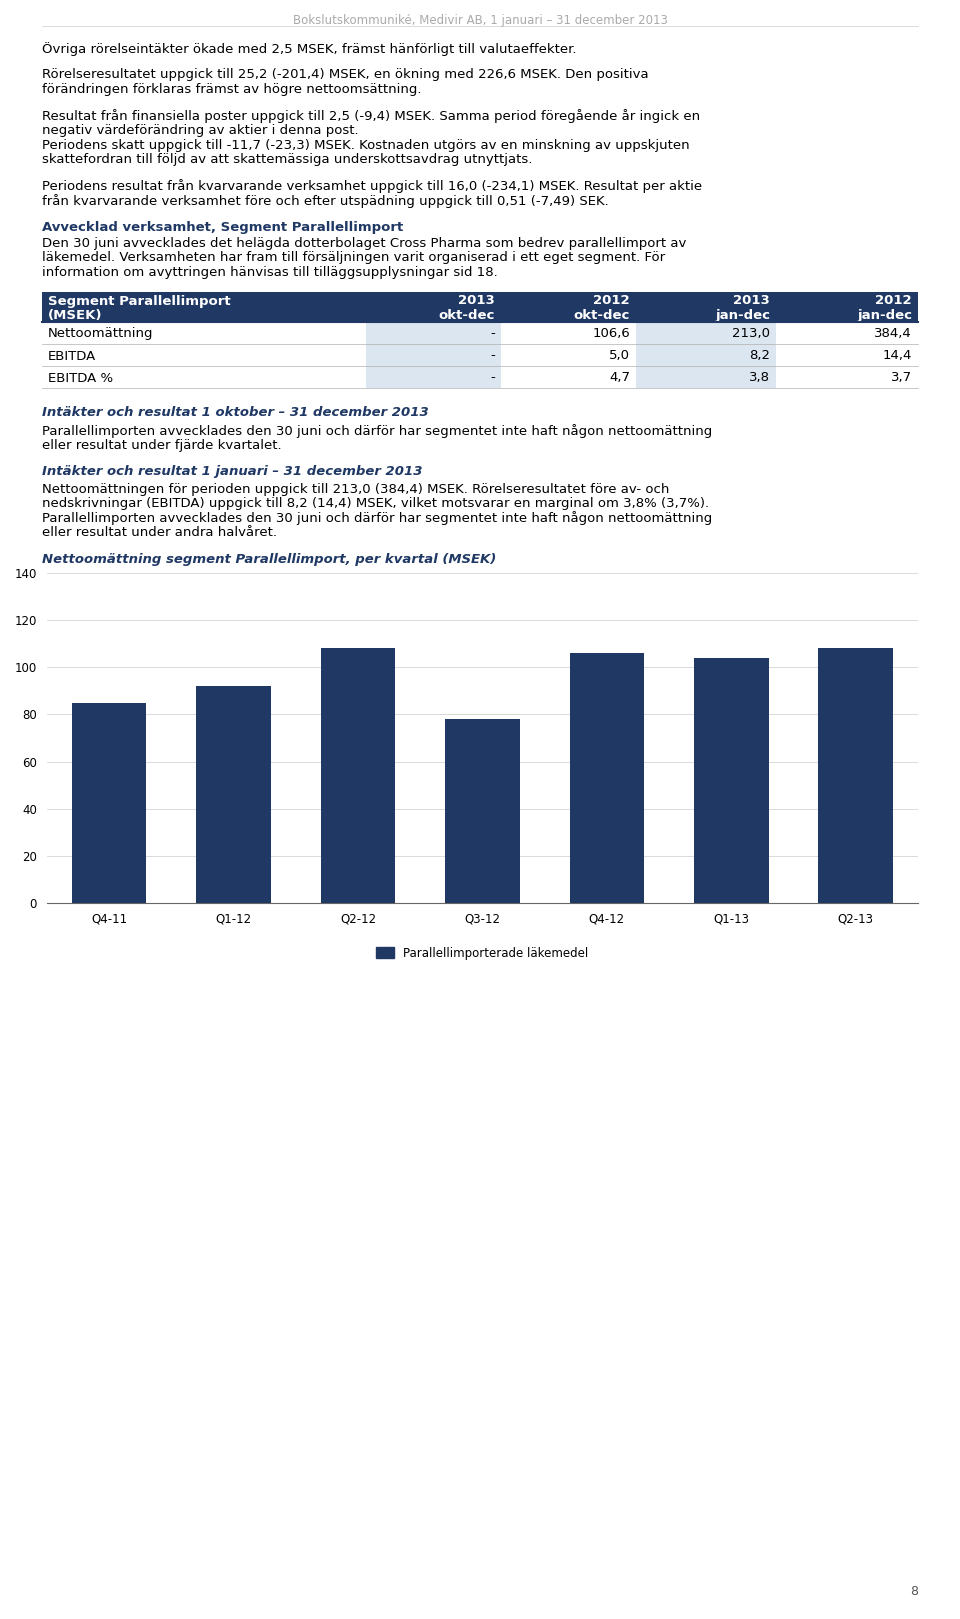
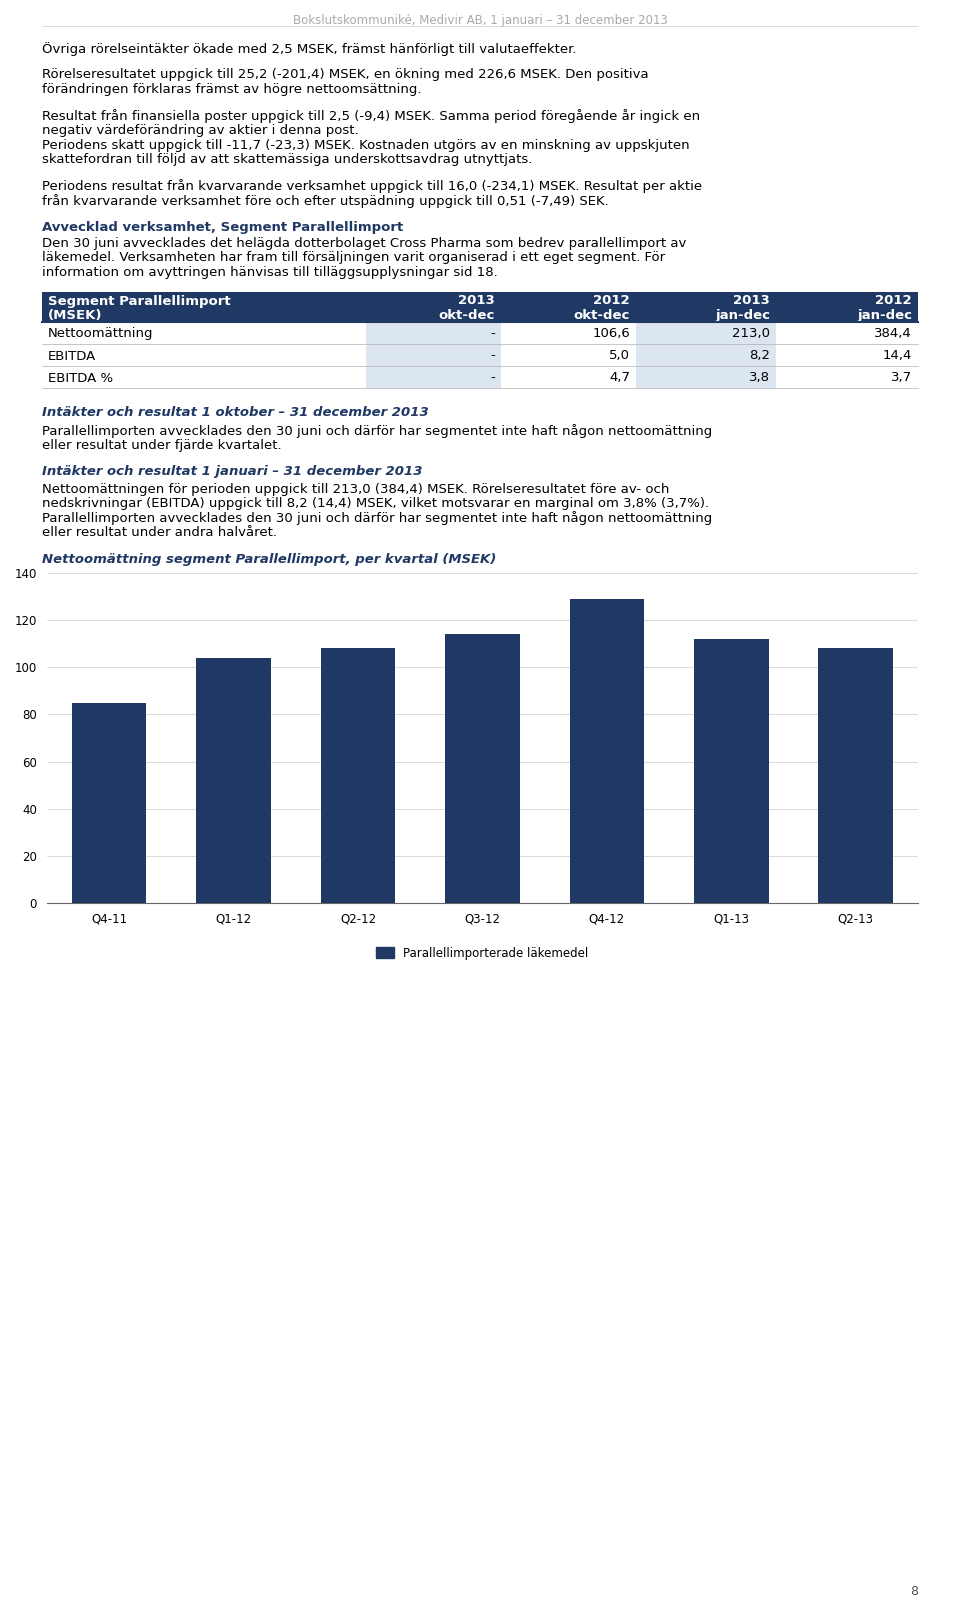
Q1-12: 92 -> 104
Q3-12: 78 -> 114
Q4-12: 106 -> 129
Q1-13: 104 -> 112
